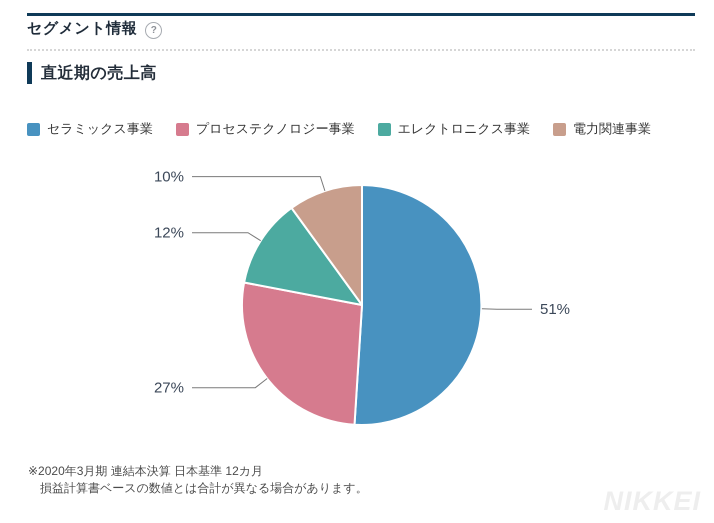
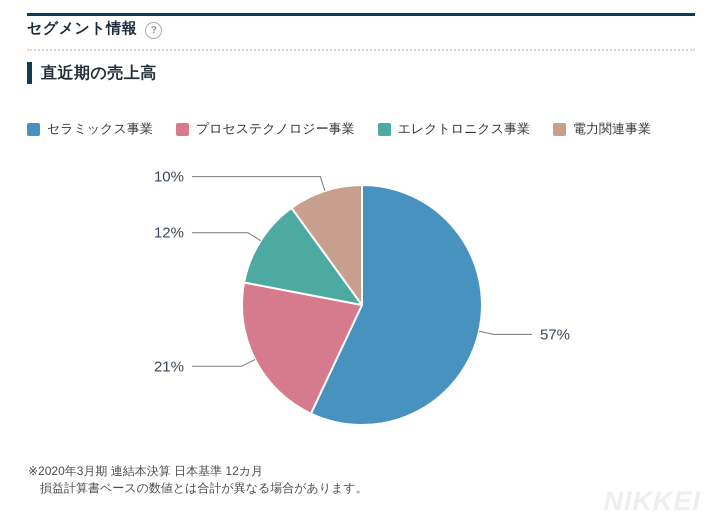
セラミックス事業: 51% -> 57%
プロセステクノロジー事業: 27% -> 21%
